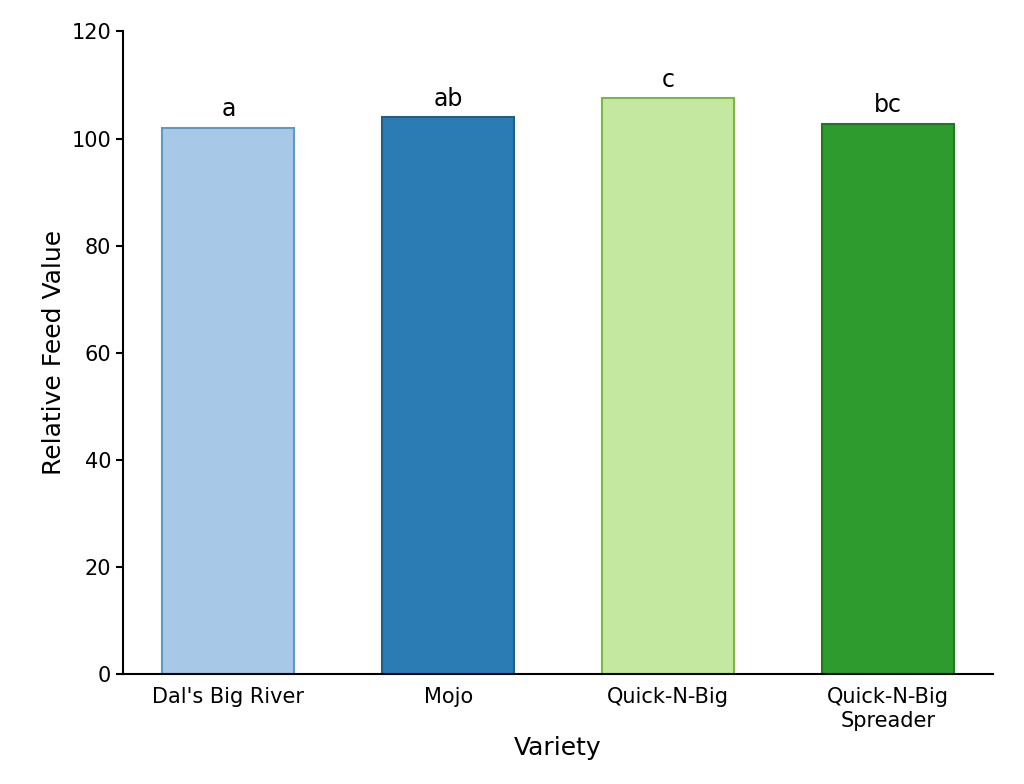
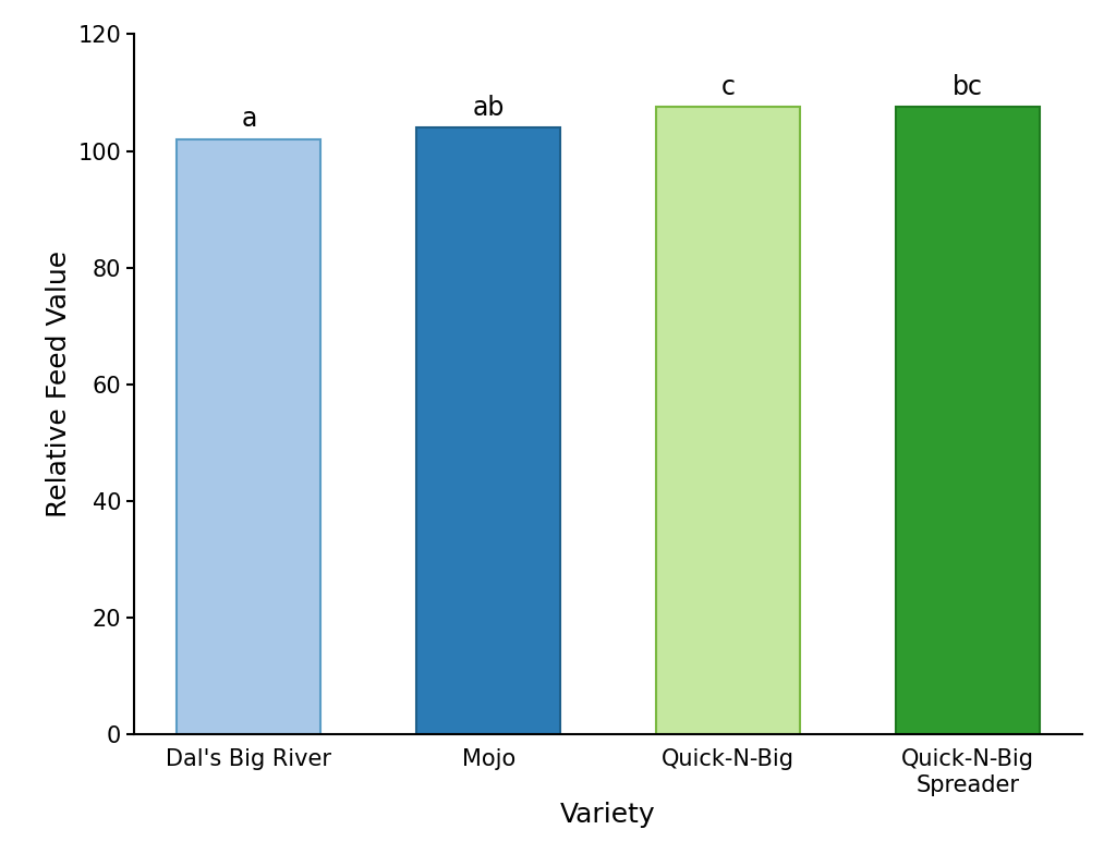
Quick-N-Big Spreader: 102.8 -> 107.5
